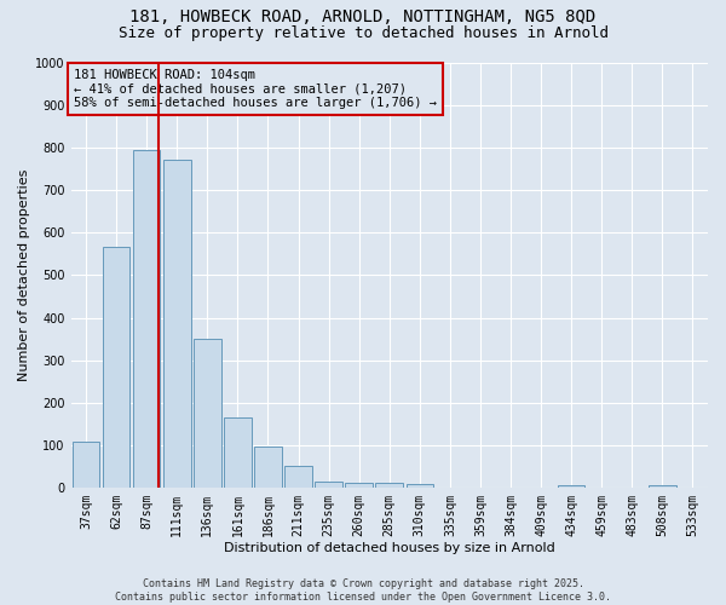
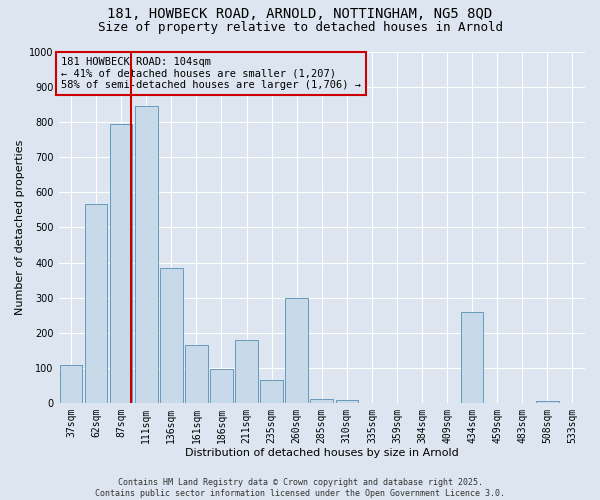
111sqm: 770 -> 845
136sqm: 350 -> 385
211sqm: 52 -> 180
235sqm: 15 -> 65
260sqm: 11 -> 300
434sqm: 7 -> 260
